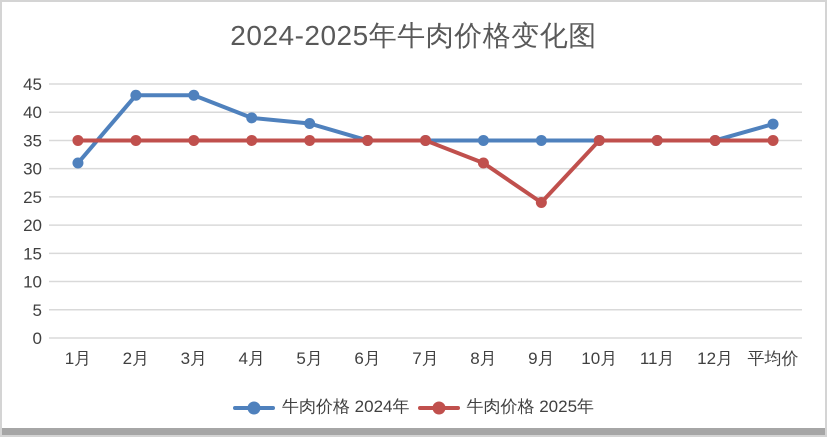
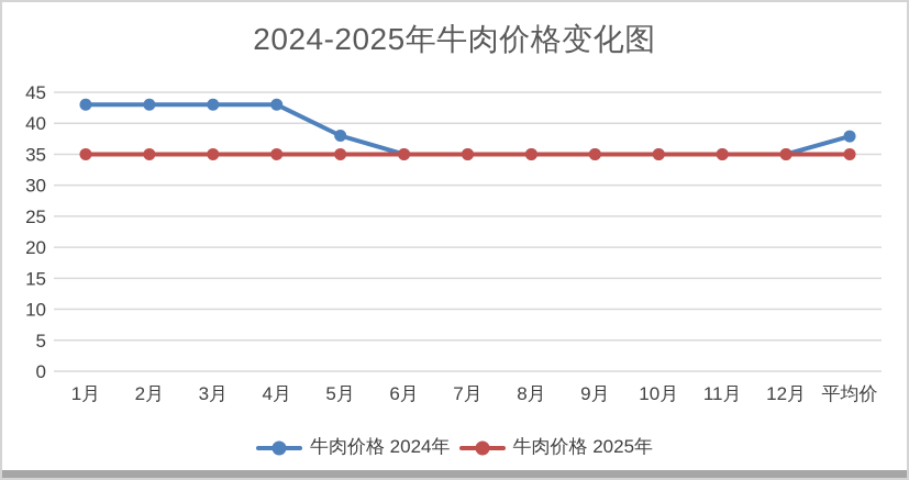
牛肉价格 2024年/1月: 31 -> 43
牛肉价格 2024年/4月: 39 -> 43
牛肉价格 2025年/8月: 31 -> 35
牛肉价格 2025年/9月: 24 -> 35
